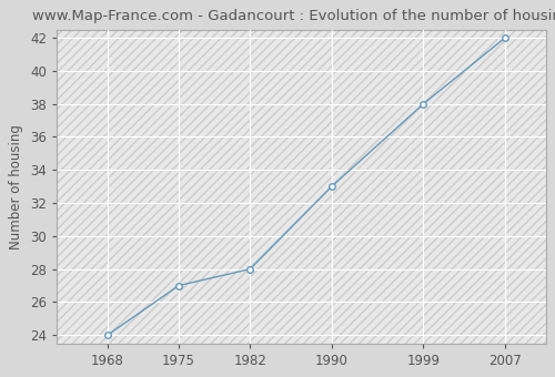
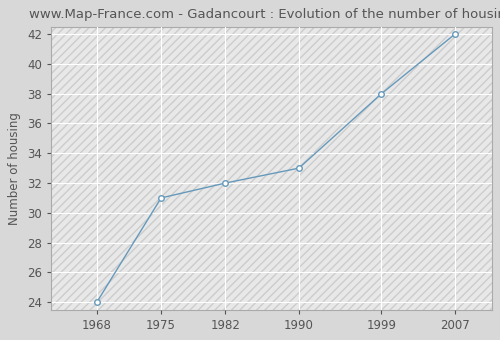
1975: 27 -> 31
1982: 28 -> 32
